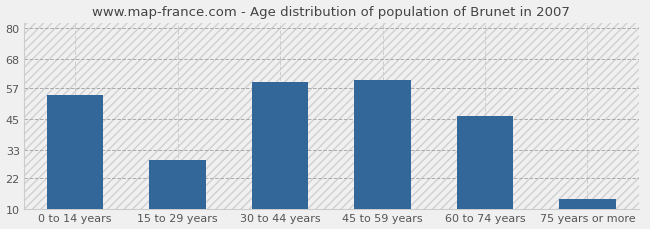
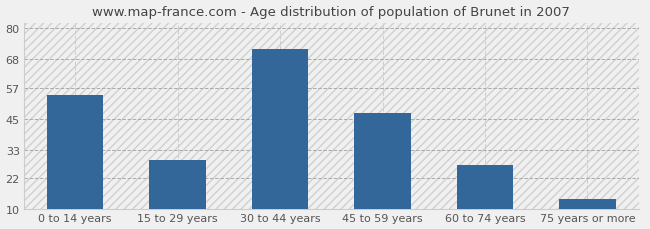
30 to 44 years: 59 -> 72
45 to 59 years: 60 -> 47
60 to 74 years: 46 -> 27
